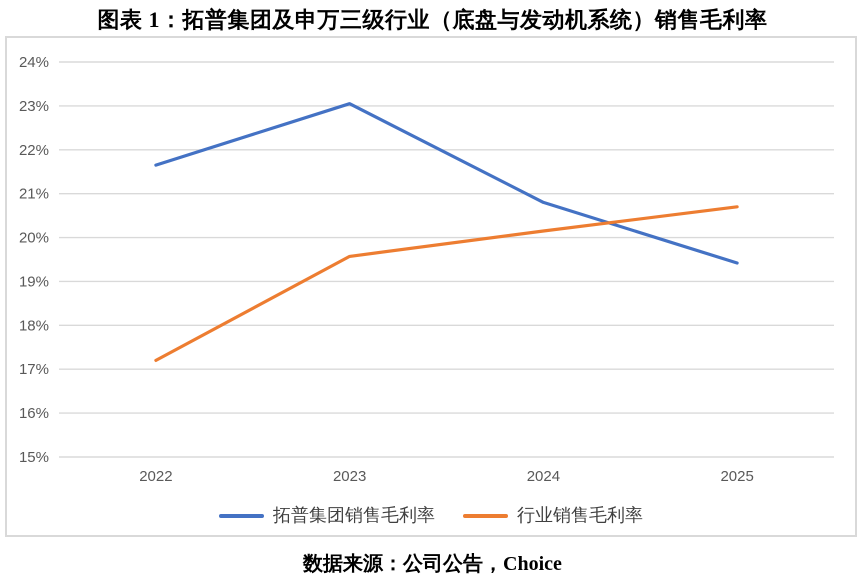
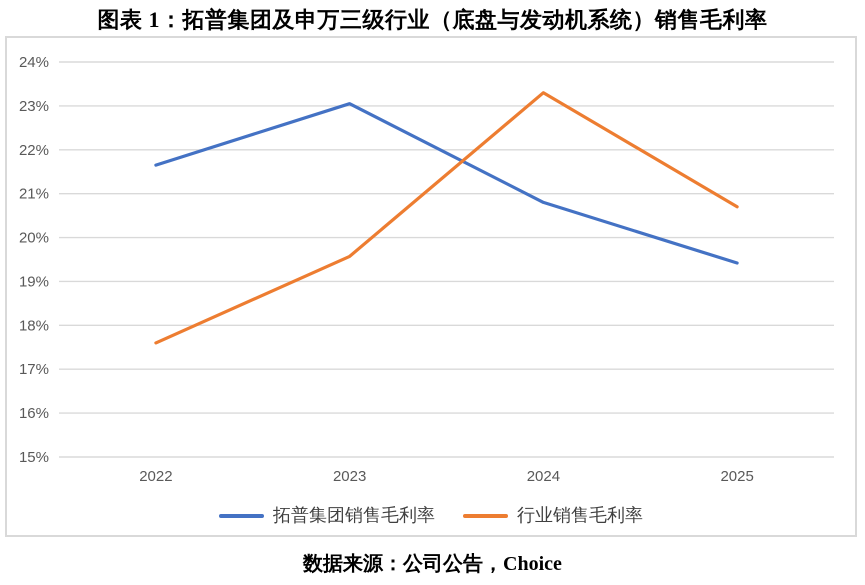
行业销售毛利率/2022: 17.2% -> 17.6%
行业销售毛利率/2024: 20.1% -> 23.3%
